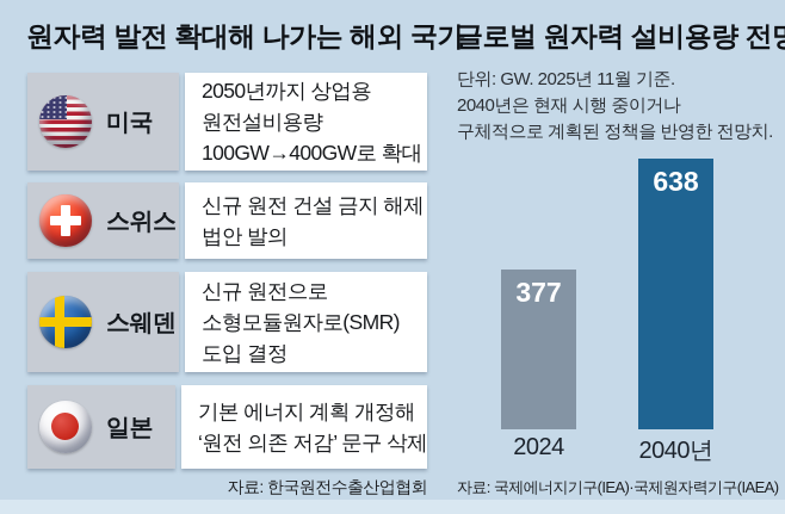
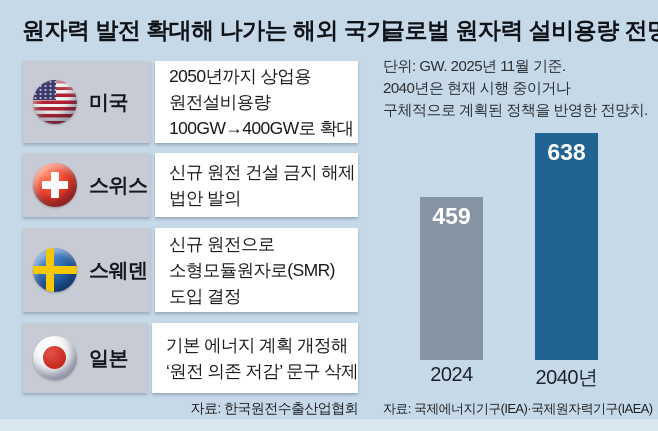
2024: 377 -> 459
